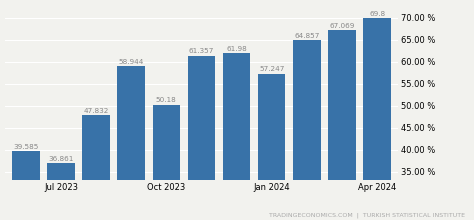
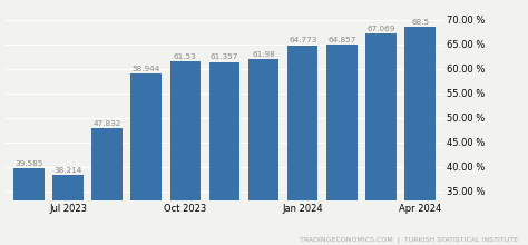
Jul 2023: 36.861 -> 38.214
Oct 2023: 50.18 -> 61.53
Jan 2024: 57.247 -> 64.773
Apr 2024: 69.8 -> 68.5
